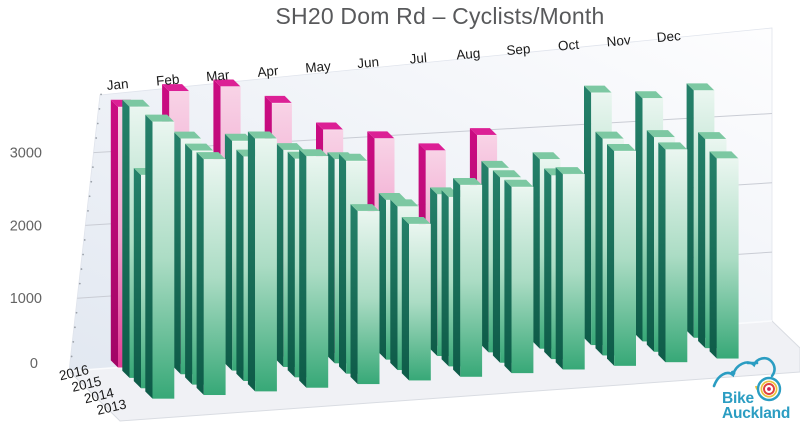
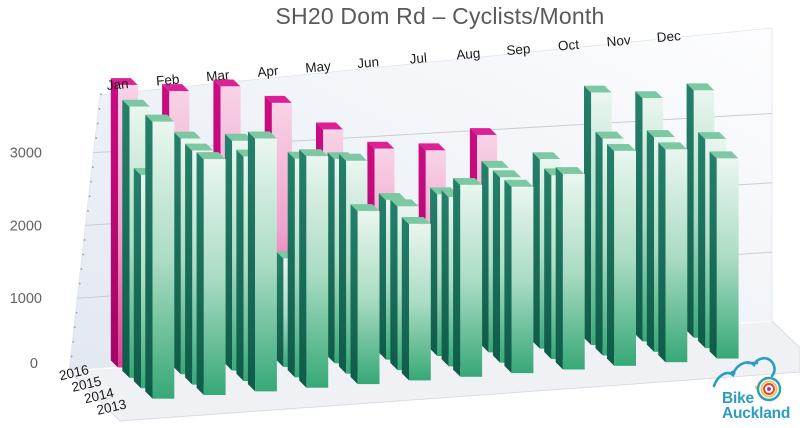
2016/Jan: 3600 -> 3900
2015/Apr: 3000 -> 1500
2016/Jun: 3000 -> 2900
